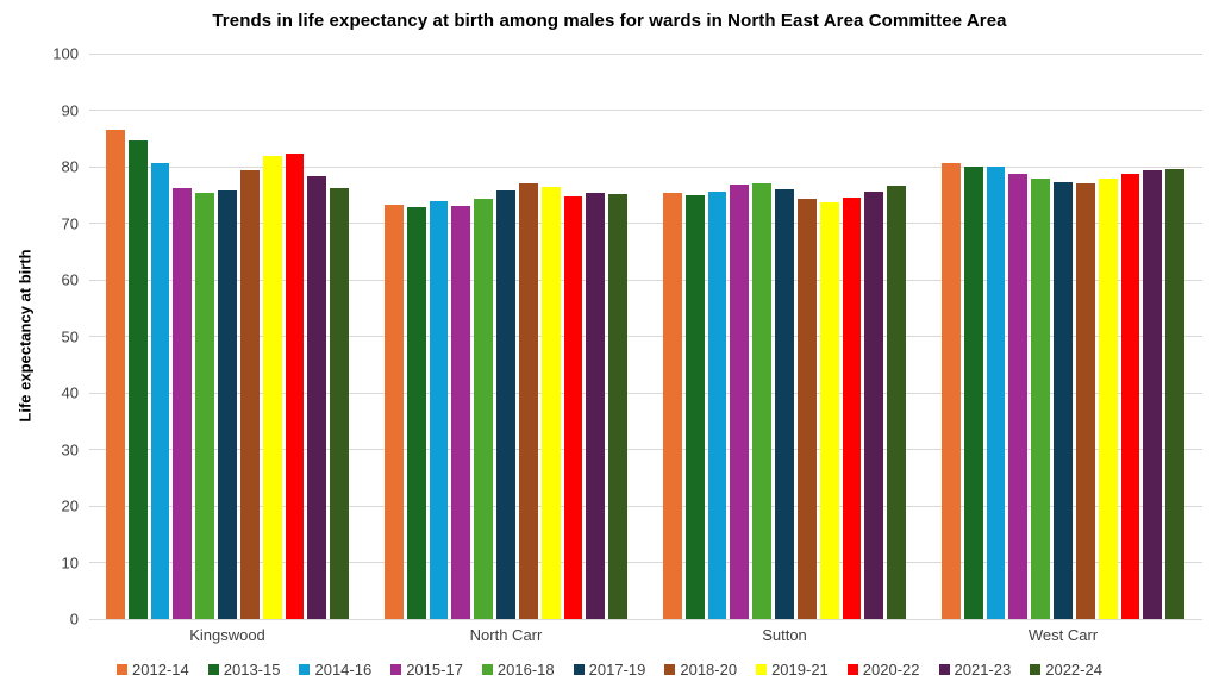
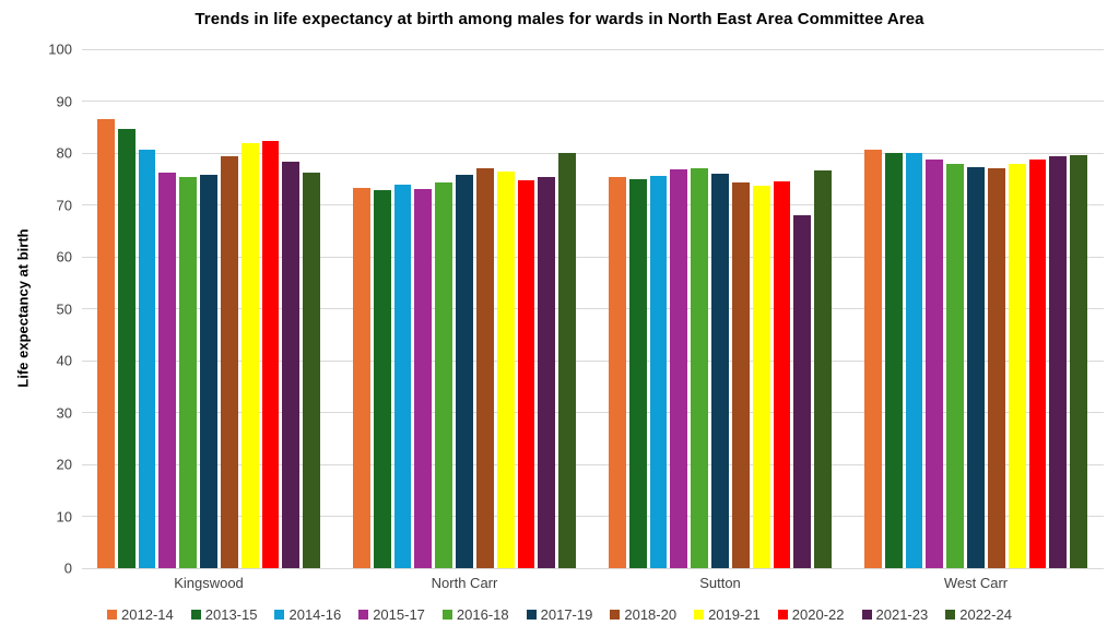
2022-24/North Carr: 75 -> 80
2021-23/Sutton: 76 -> 68
